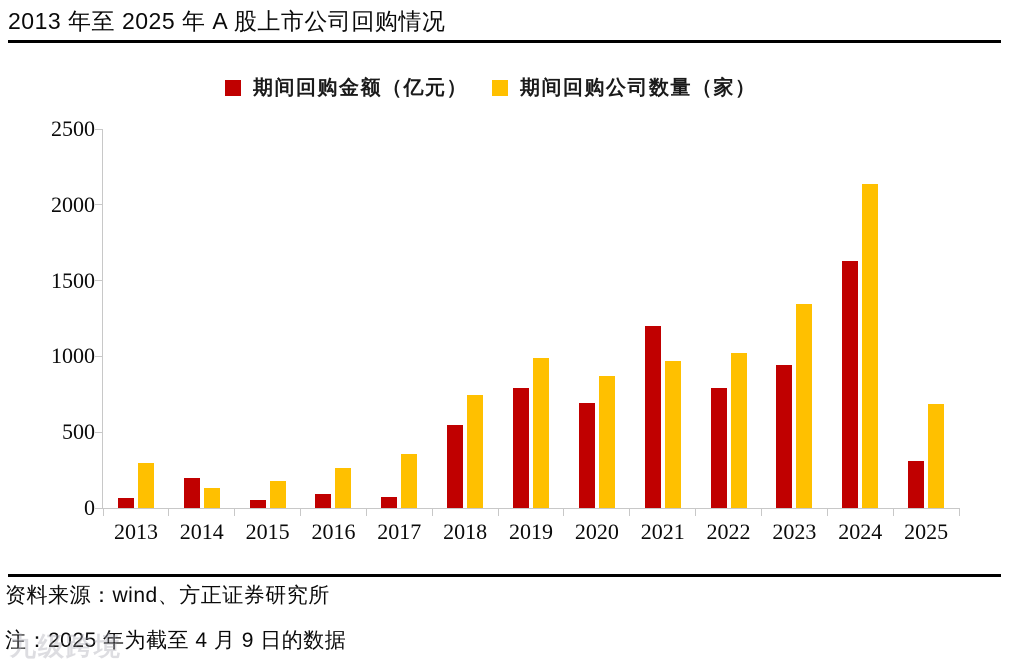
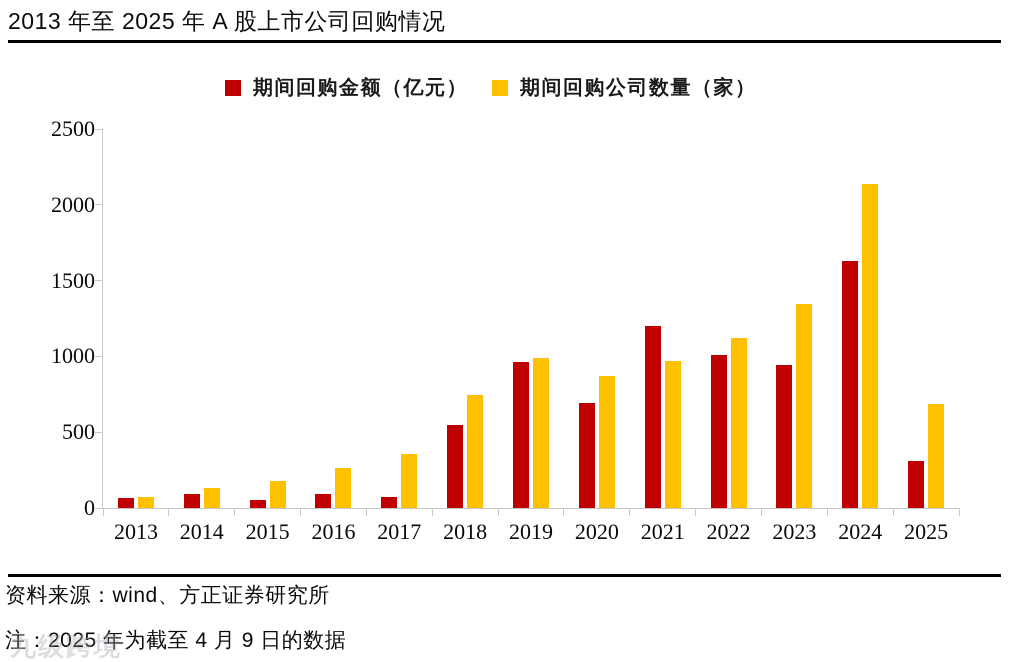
期间回购公司数量（家）/2013: 300 -> 70
期间回购金额（亿元）/2014: 200 -> 90
期间回购金额（亿元）/2019: 790 -> 960
期间回购金额（亿元）/2022: 790 -> 1010
期间回购公司数量（家）/2022: 1020 -> 1120
